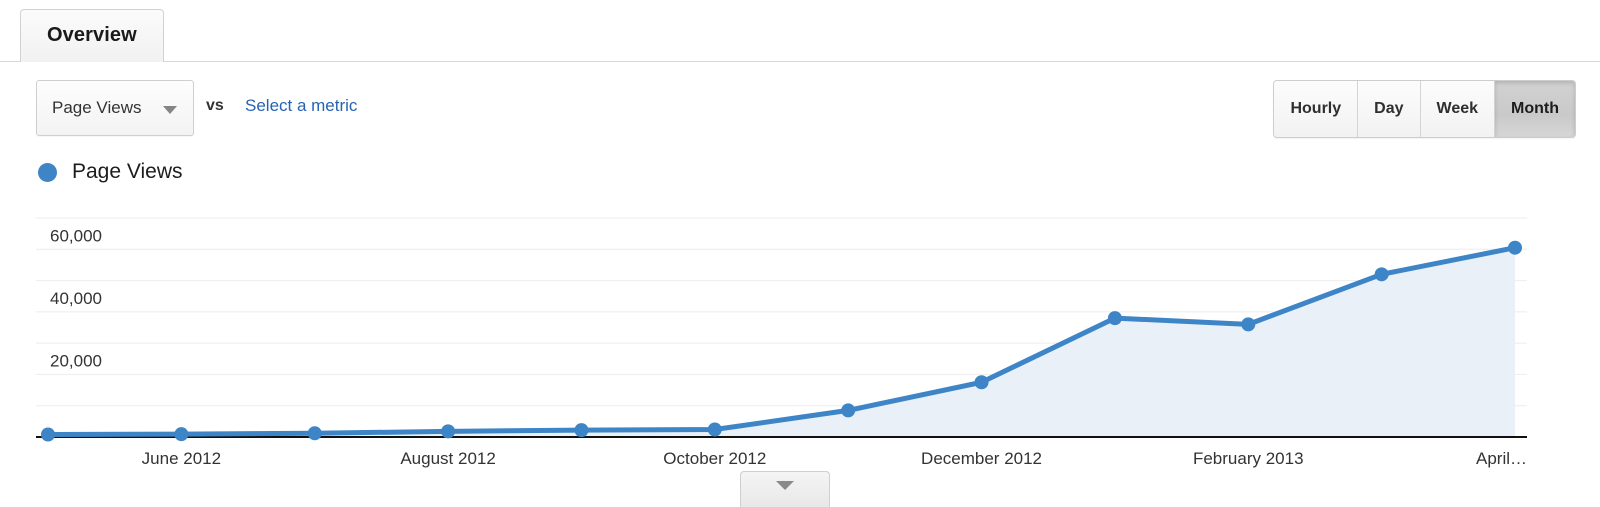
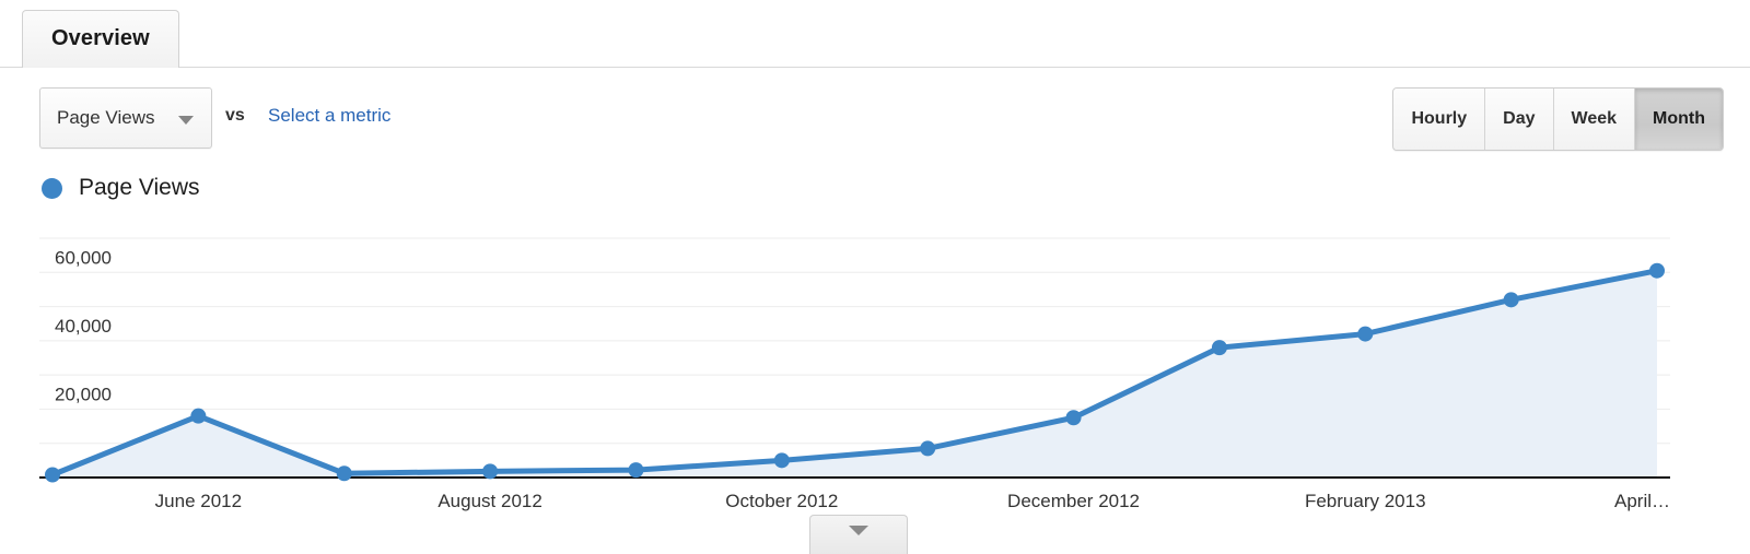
June 2012: 1000 -> 18000
October 2012: 2000 -> 5000
February 2013: 36000 -> 42000
